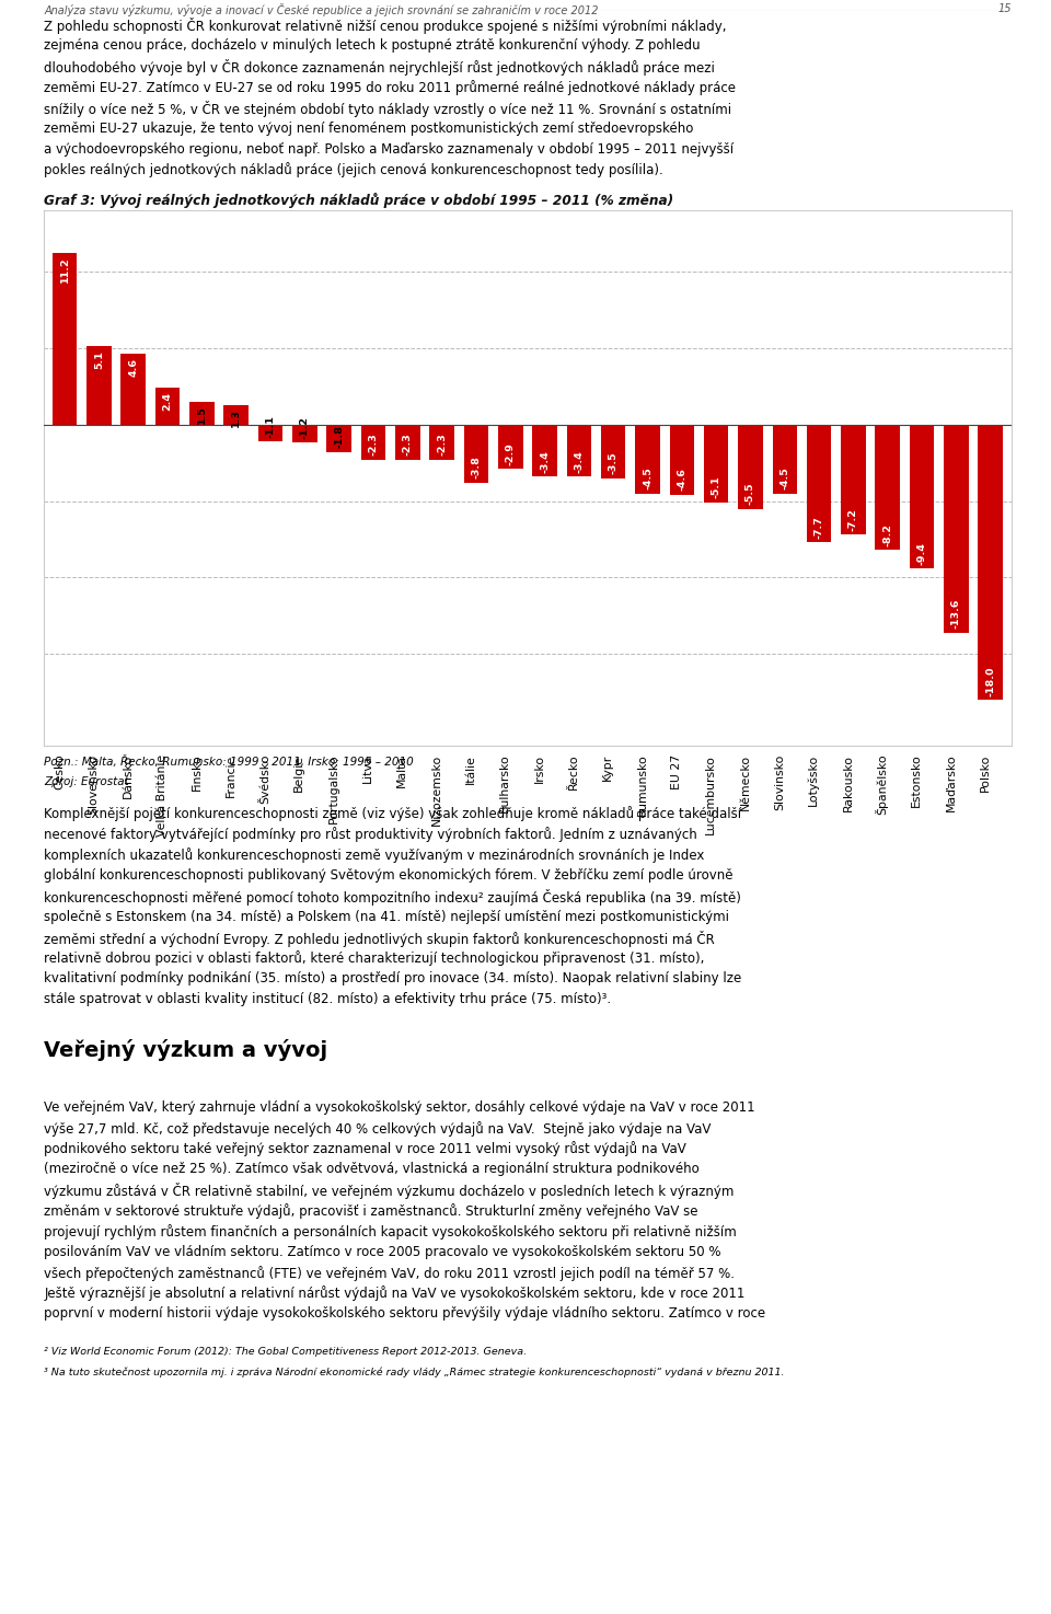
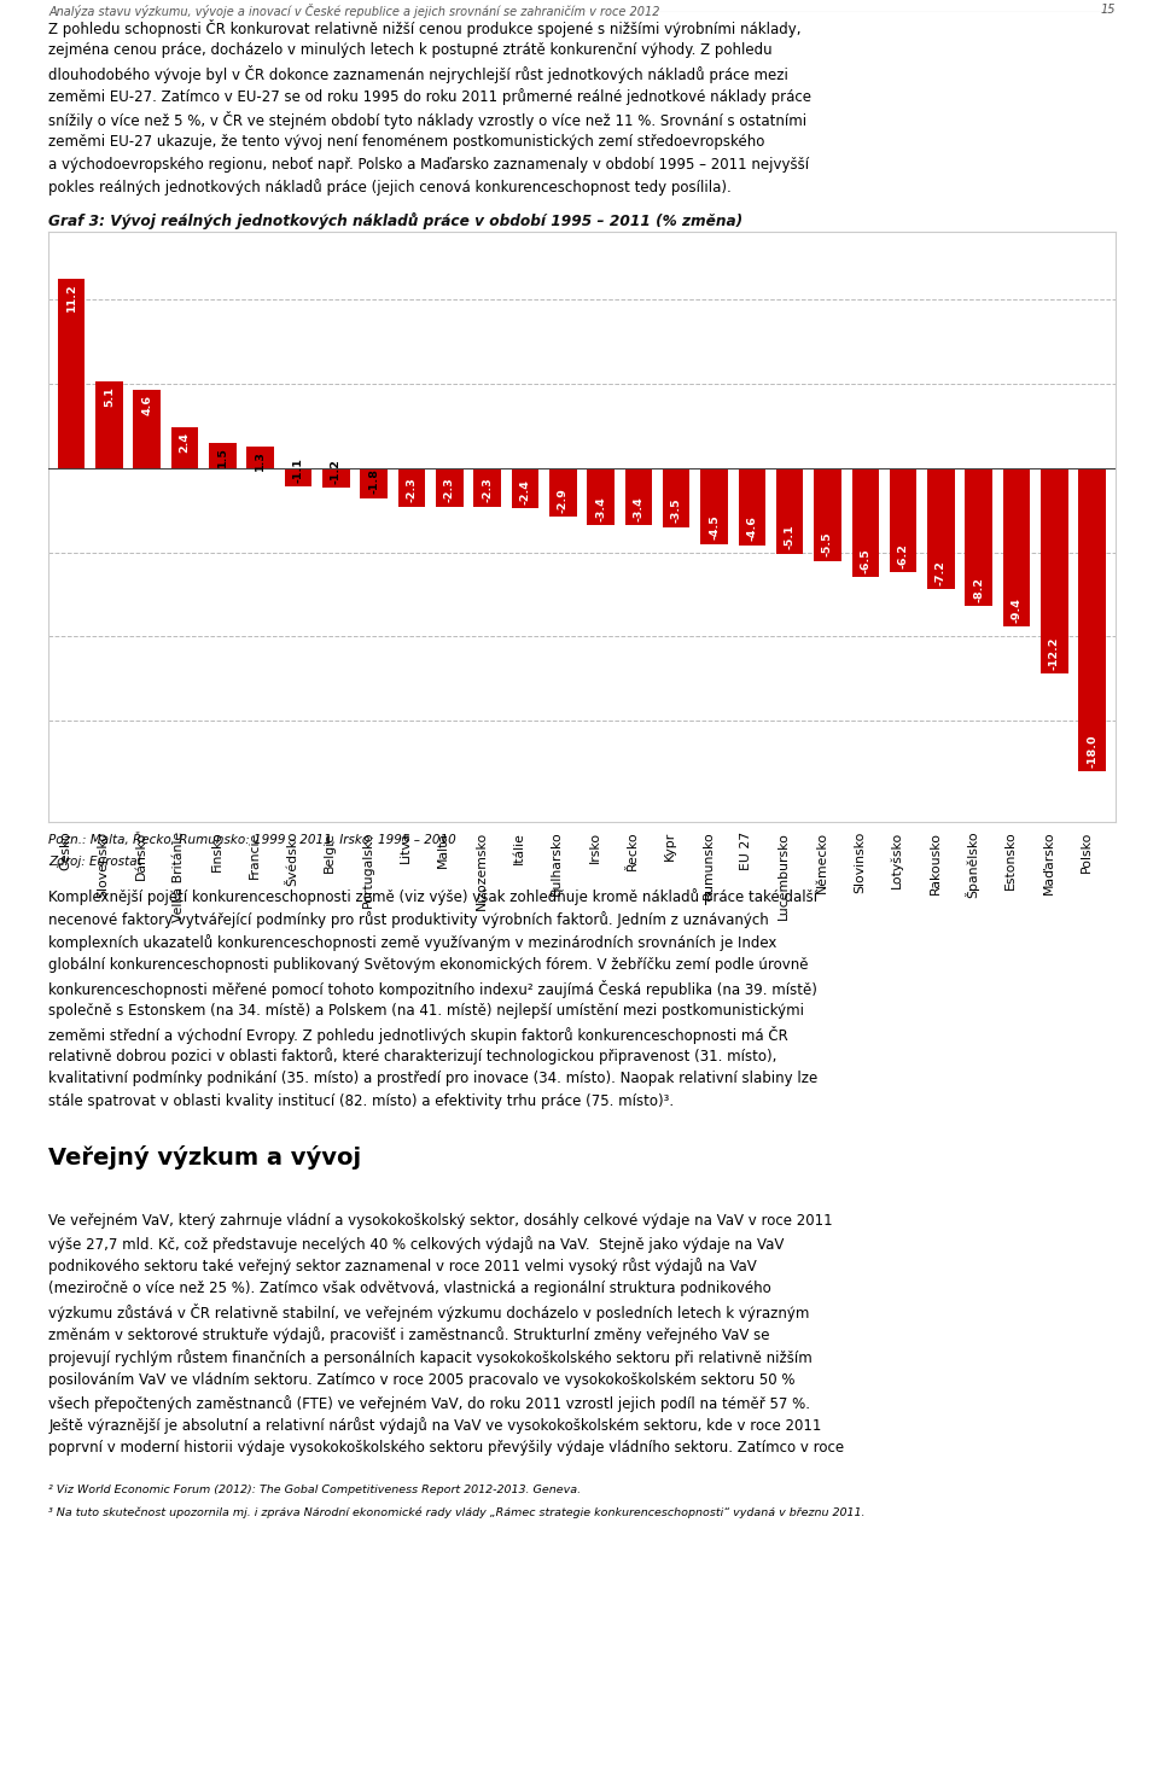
Itálie: -3.8 -> -2.4
Slovinsko: -4.5 -> -6.5
Lotyšsko: -7.7 -> -6.2
Maďarsko: -13.6 -> -12.2
